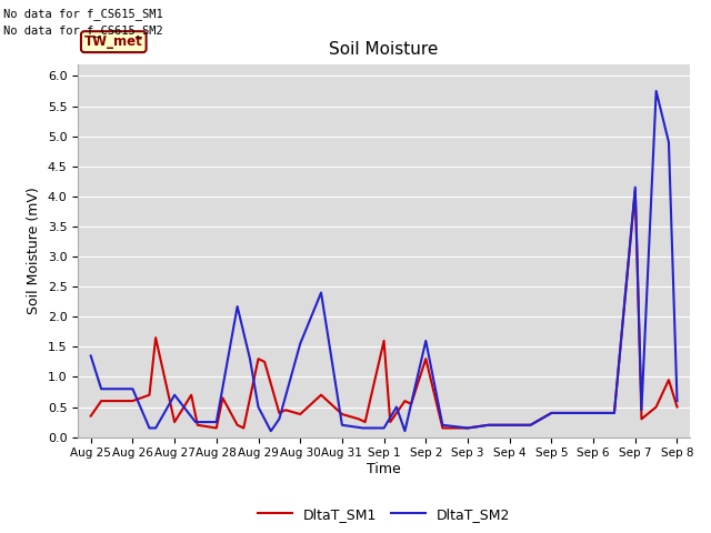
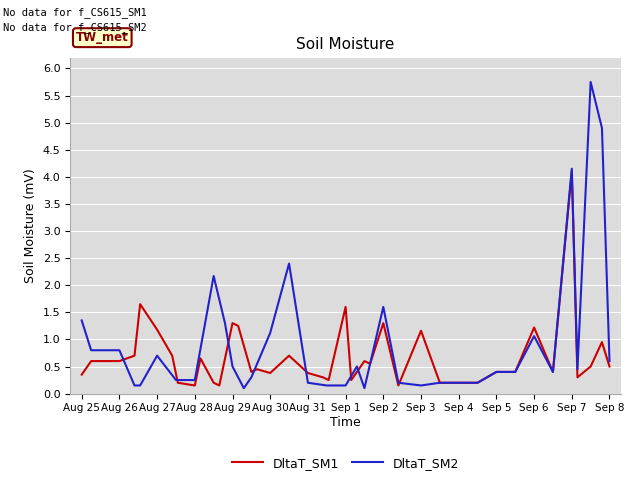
DltaT_SM1/Aug 27: 0.25 -> 1.18
DltaT_SM2/Aug 30: 1.55 -> 1.12
DltaT_SM1/Sep 3: 0.15 -> 1.16
DltaT_SM1/Sep 6: 0.40 -> 1.22
DltaT_SM2/Sep 6: 0.40 -> 1.06
